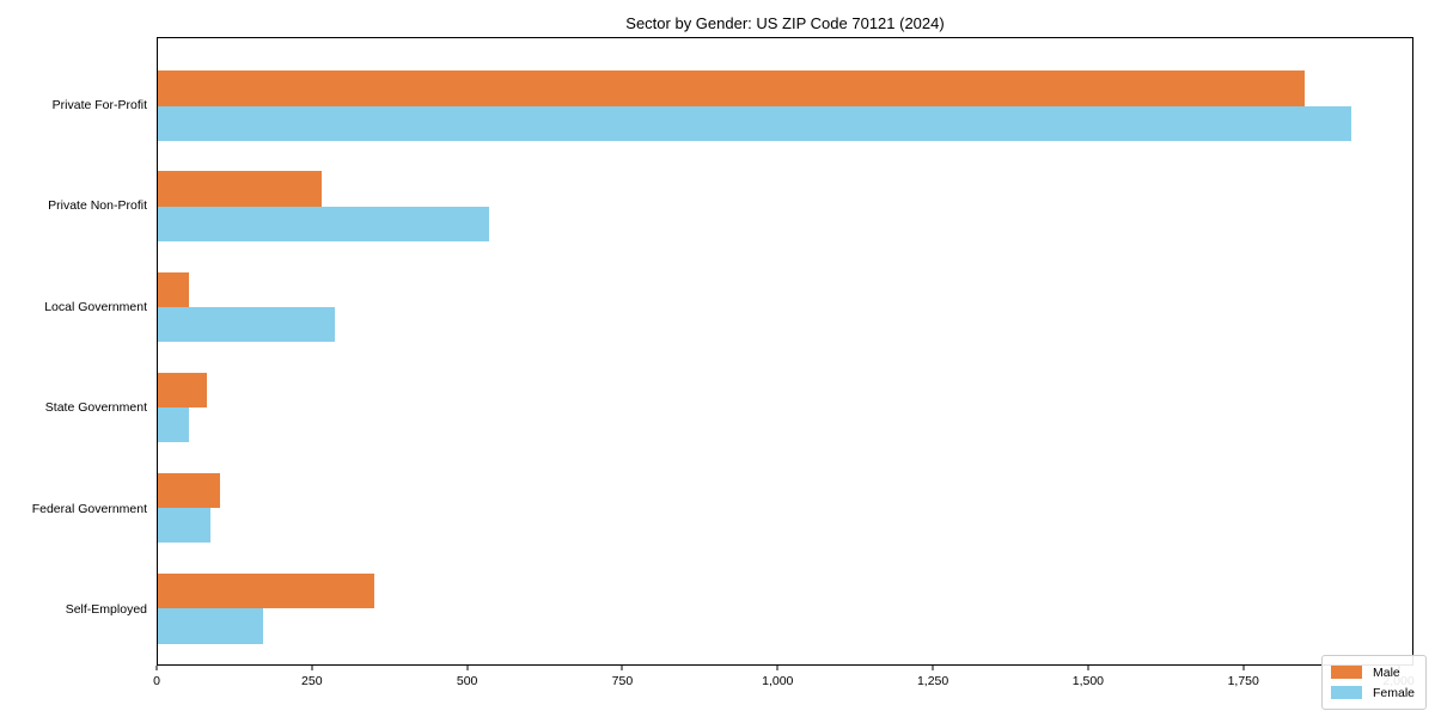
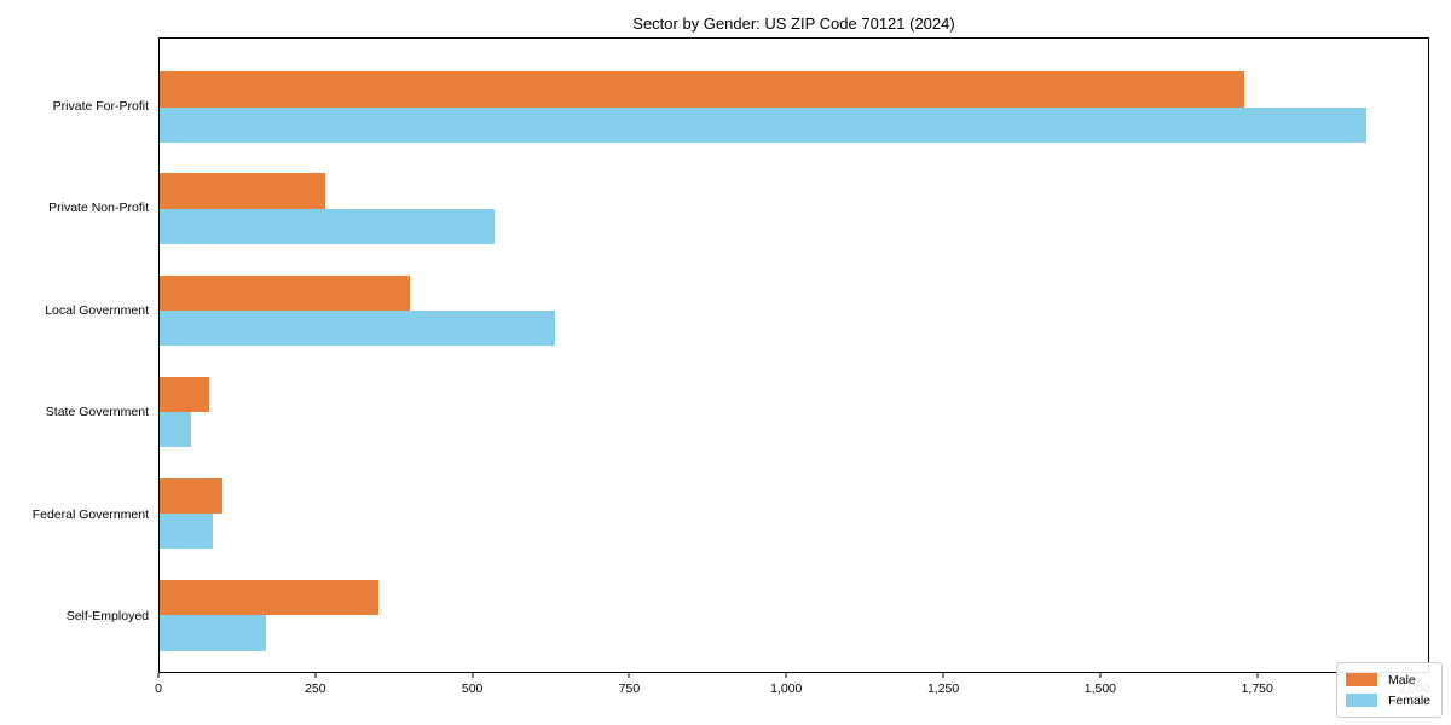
Male/Private For-Profit: 1850 -> 1730
Male/Local Government: 50 -> 400
Female/Local Government: 280 -> 630
